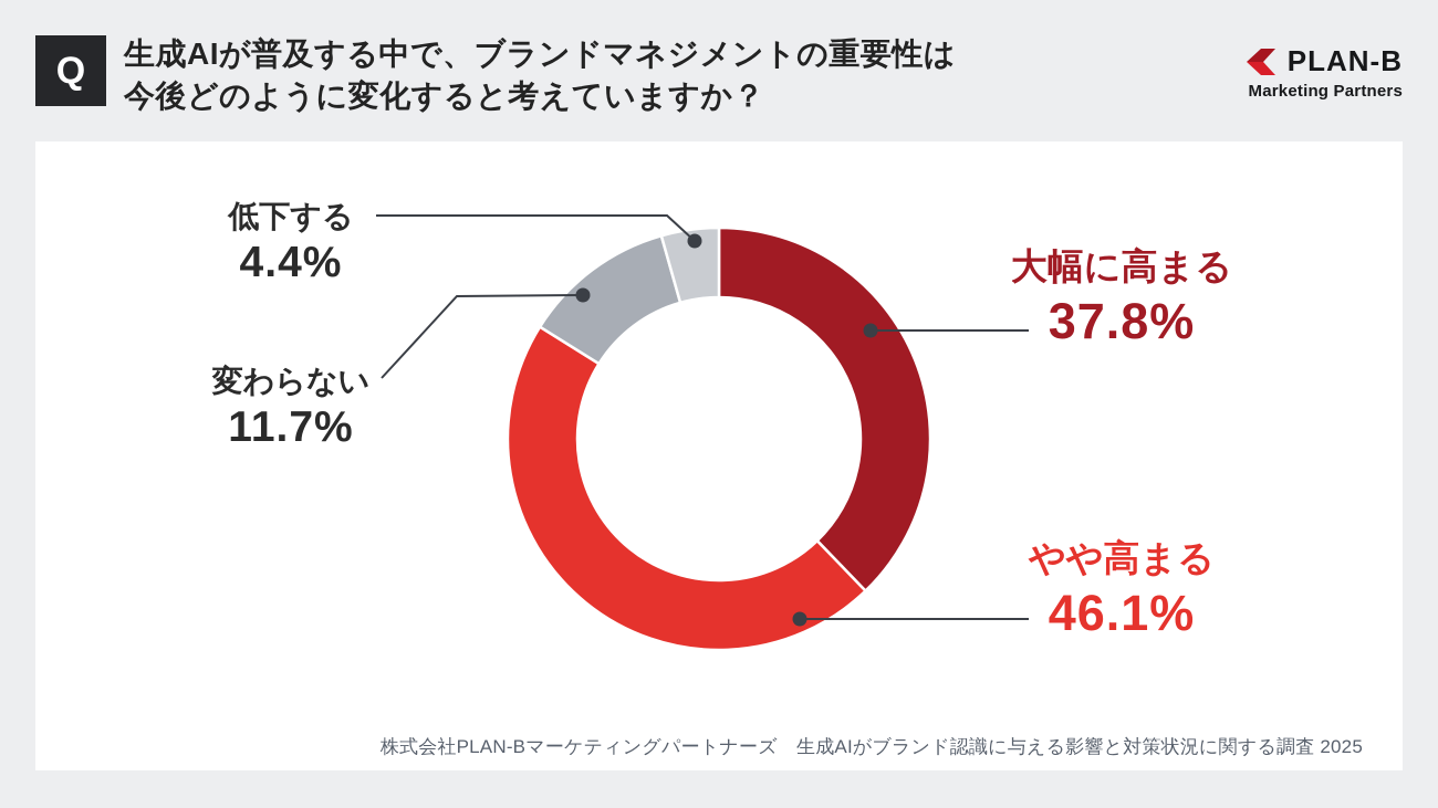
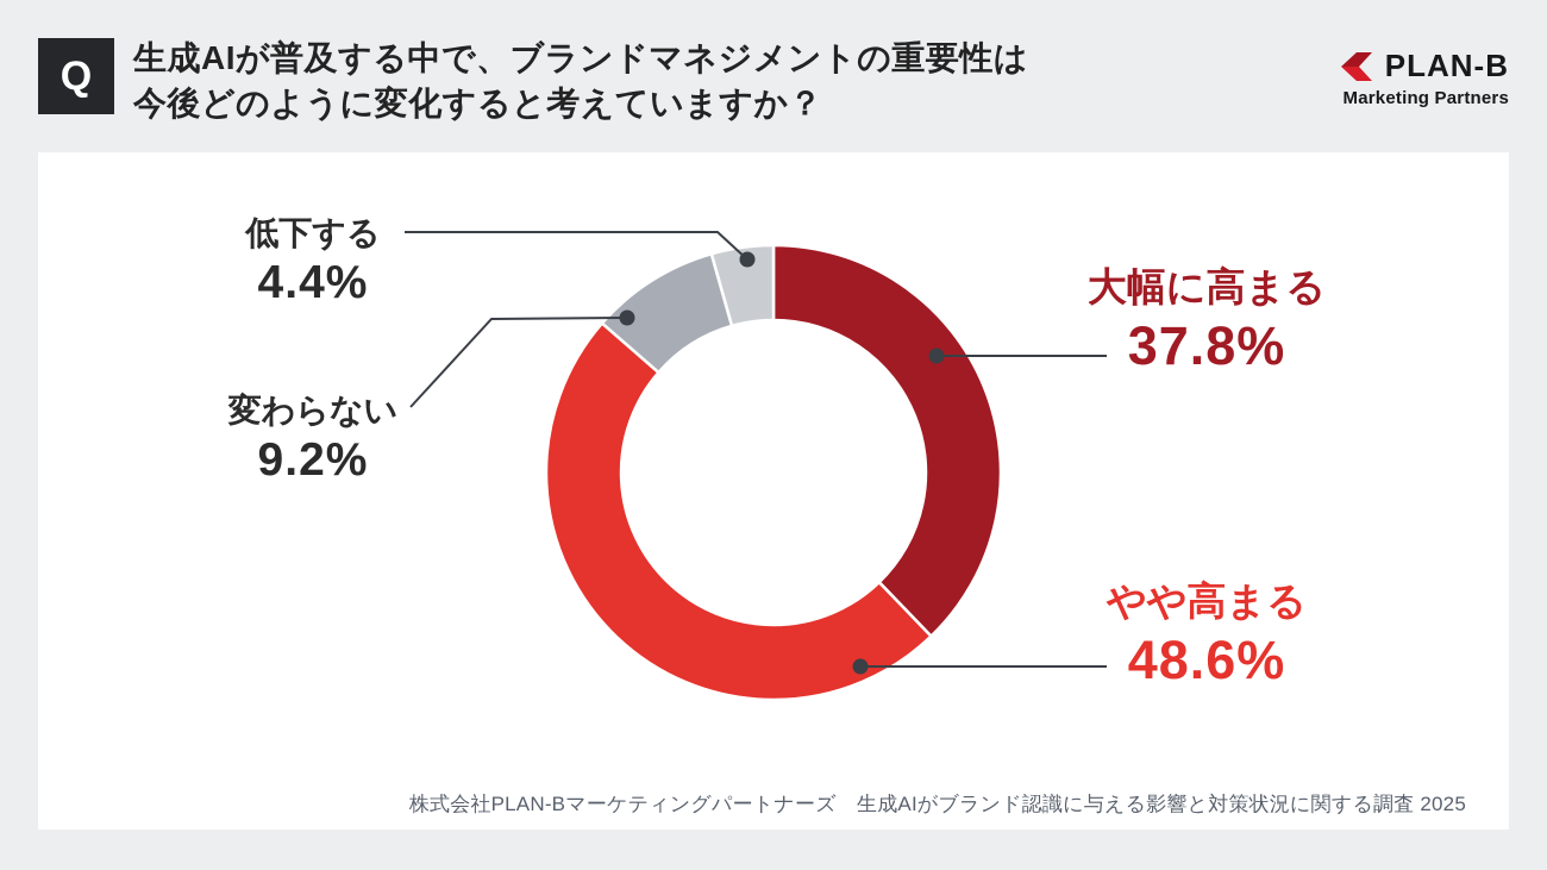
やや高まる: 46.1% -> 48.6%
変わらない: 11.7% -> 9.2%
